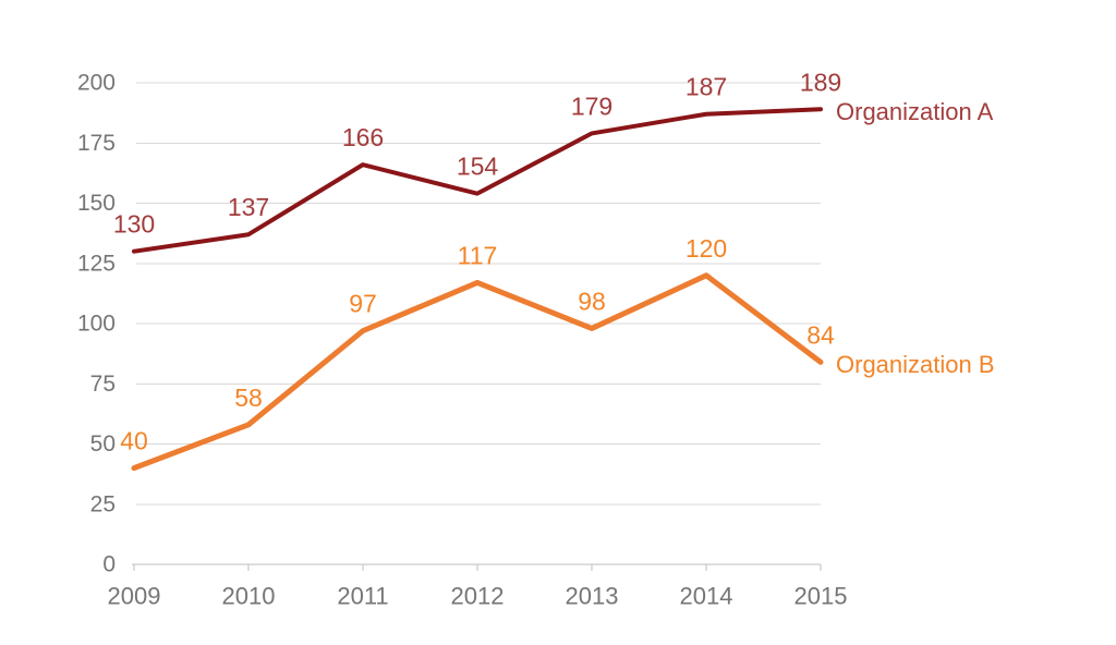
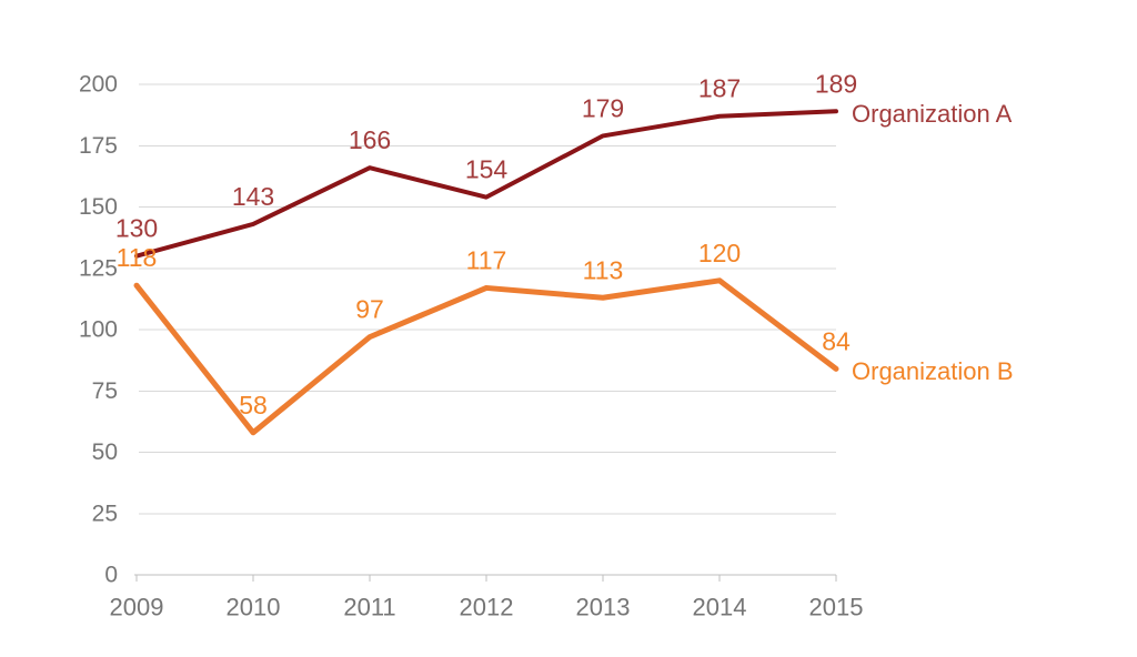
Organization B/2009: 40 -> 118
Organization A/2010: 137 -> 143
Organization B/2013: 98 -> 113
